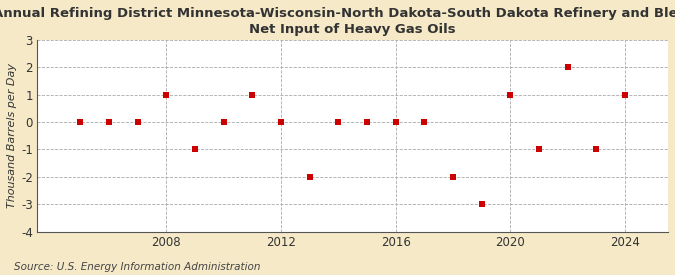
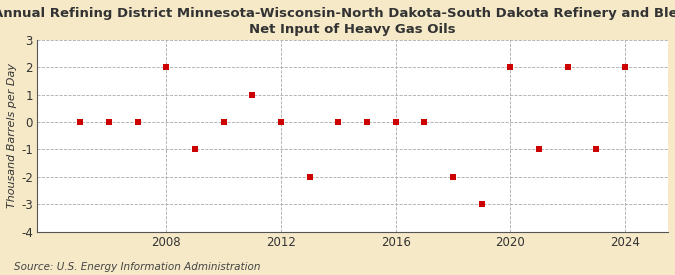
2008: 1 -> 2
2020: 1 -> 2
2024: 1 -> 2
